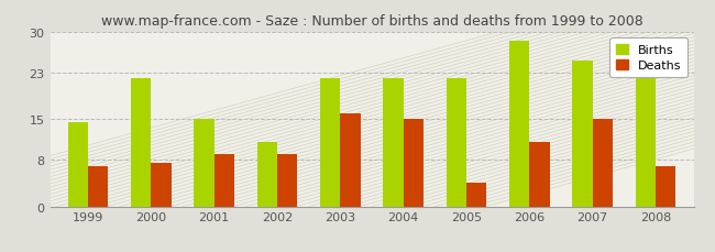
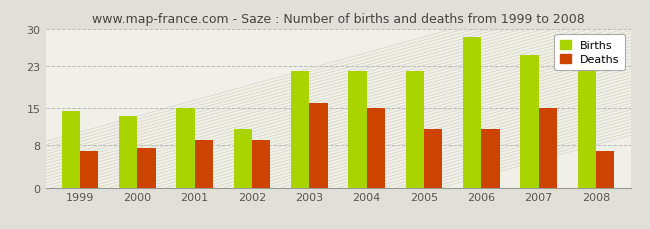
Births/2000: 22.0 -> 13.5
Deaths/2005: 4.0 -> 11.0
